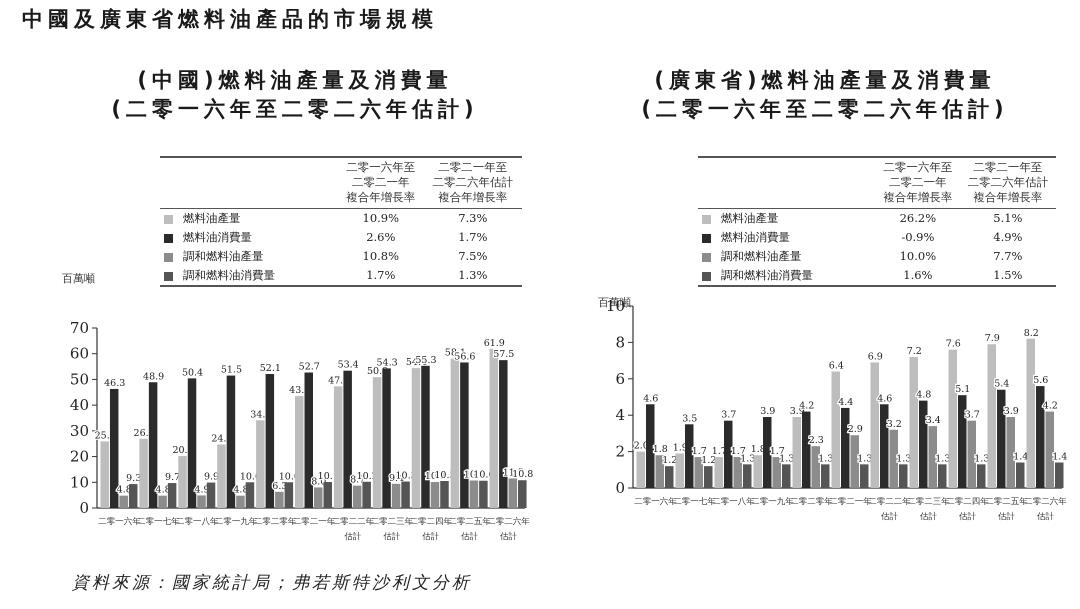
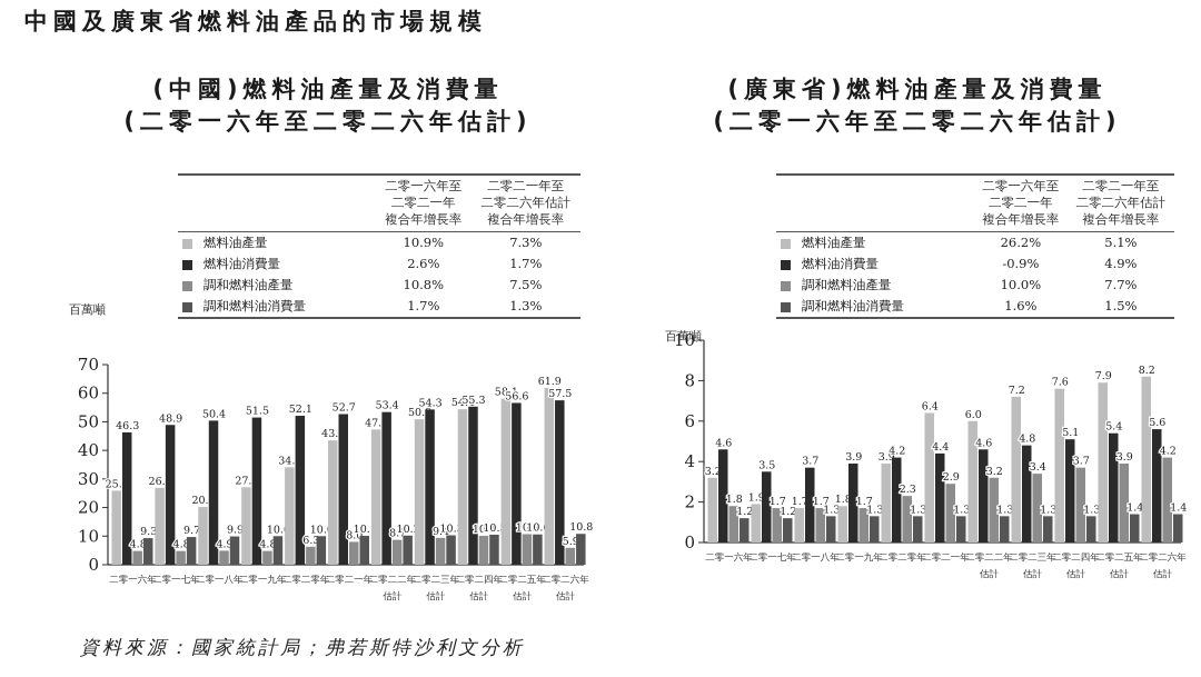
(中國)燃料油產量及消費量 (二零一六年至二零二六年估計)/燃料油產量/二零一九年: 24.7 -> 27.1
(中國)燃料油產量及消費量 (二零一六年至二零二六年估計)/調和燃料油產量/二零二六年 估計: 11.5 -> 5.9
(廣東省)燃料油產量及消費量 (二零一六年至二零二六年估計)/燃料油產量/二零一六年: 2.0 -> 3.2
(廣東省)燃料油產量及消費量 (二零一六年至二零二六年估計)/燃料油產量/二零二二年 估計: 6.9 -> 6.0
